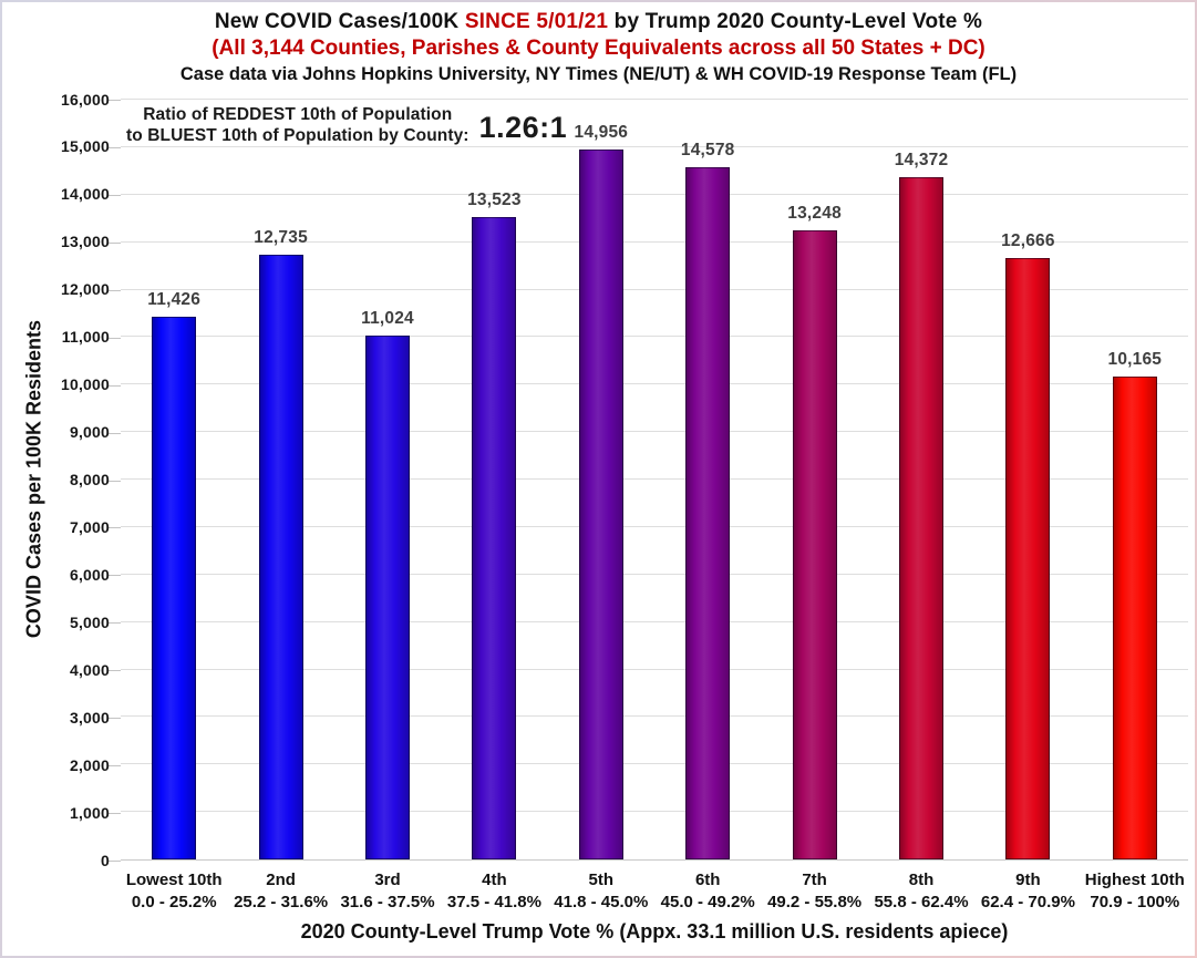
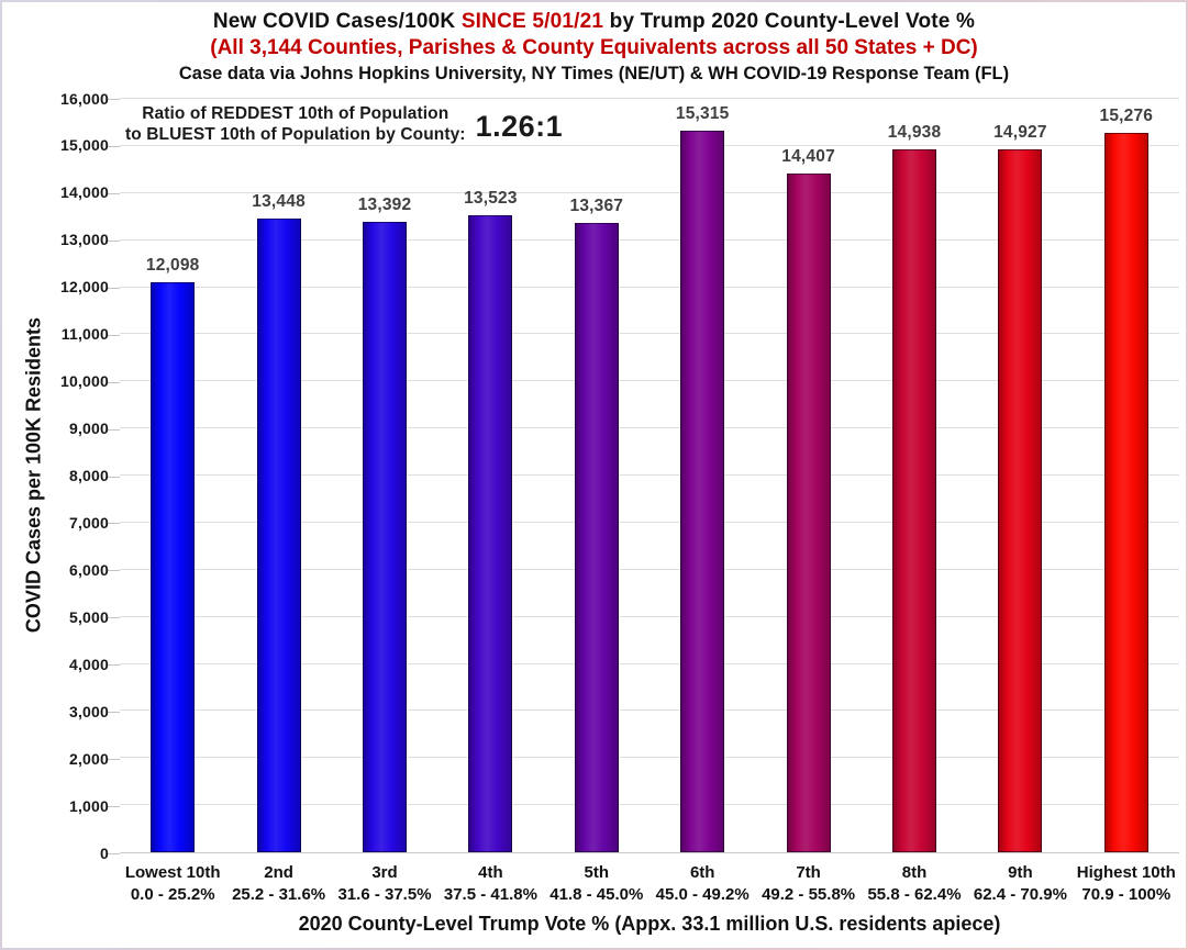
Lowest 10th: 11,426 -> 12,098
2nd: 12,735 -> 13,448
3rd: 11,024 -> 13,392
5th: 14,956 -> 13,367
6th: 14,578 -> 15,315
7th: 13,248 -> 14,407
8th: 14,372 -> 14,938
9th: 12,666 -> 14,927
Highest 10th: 10,165 -> 15,276
